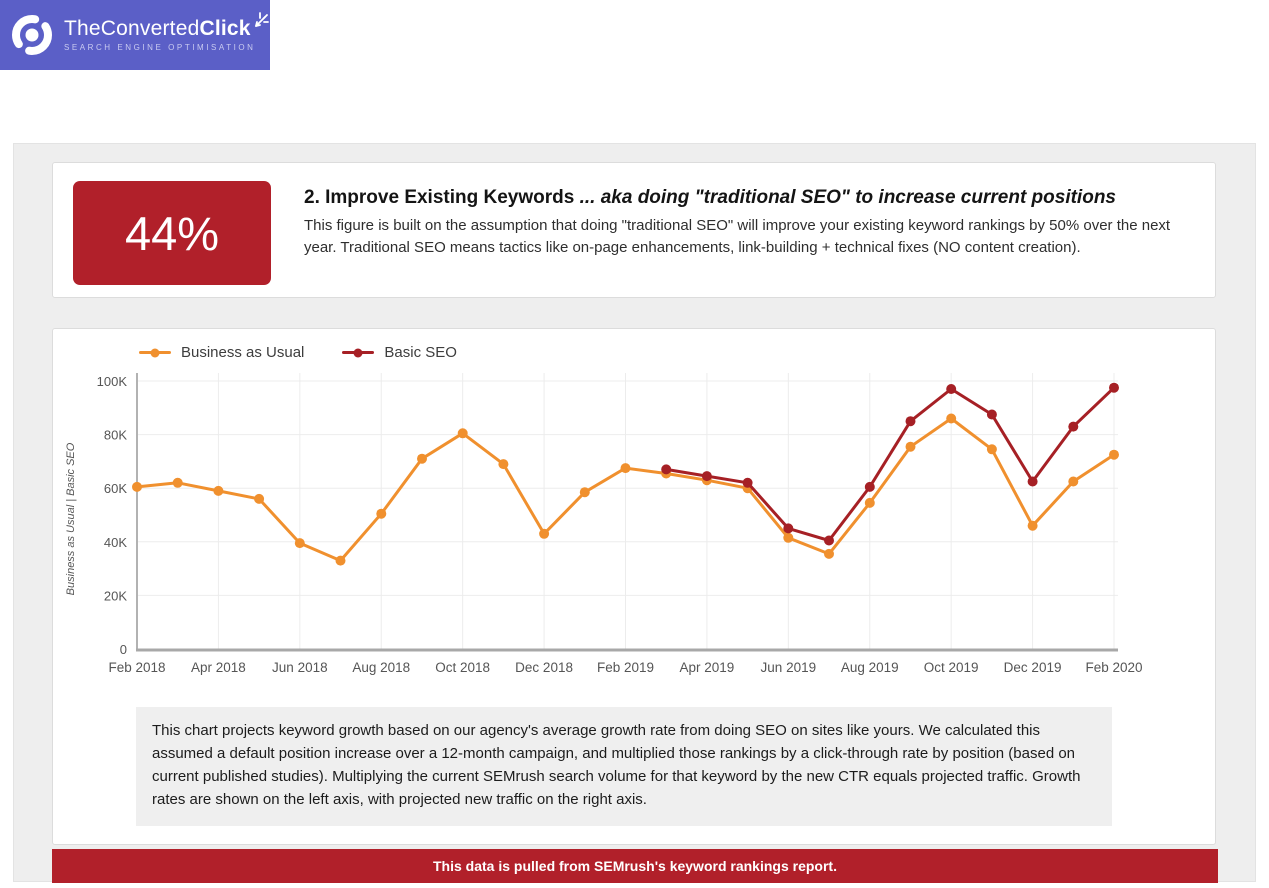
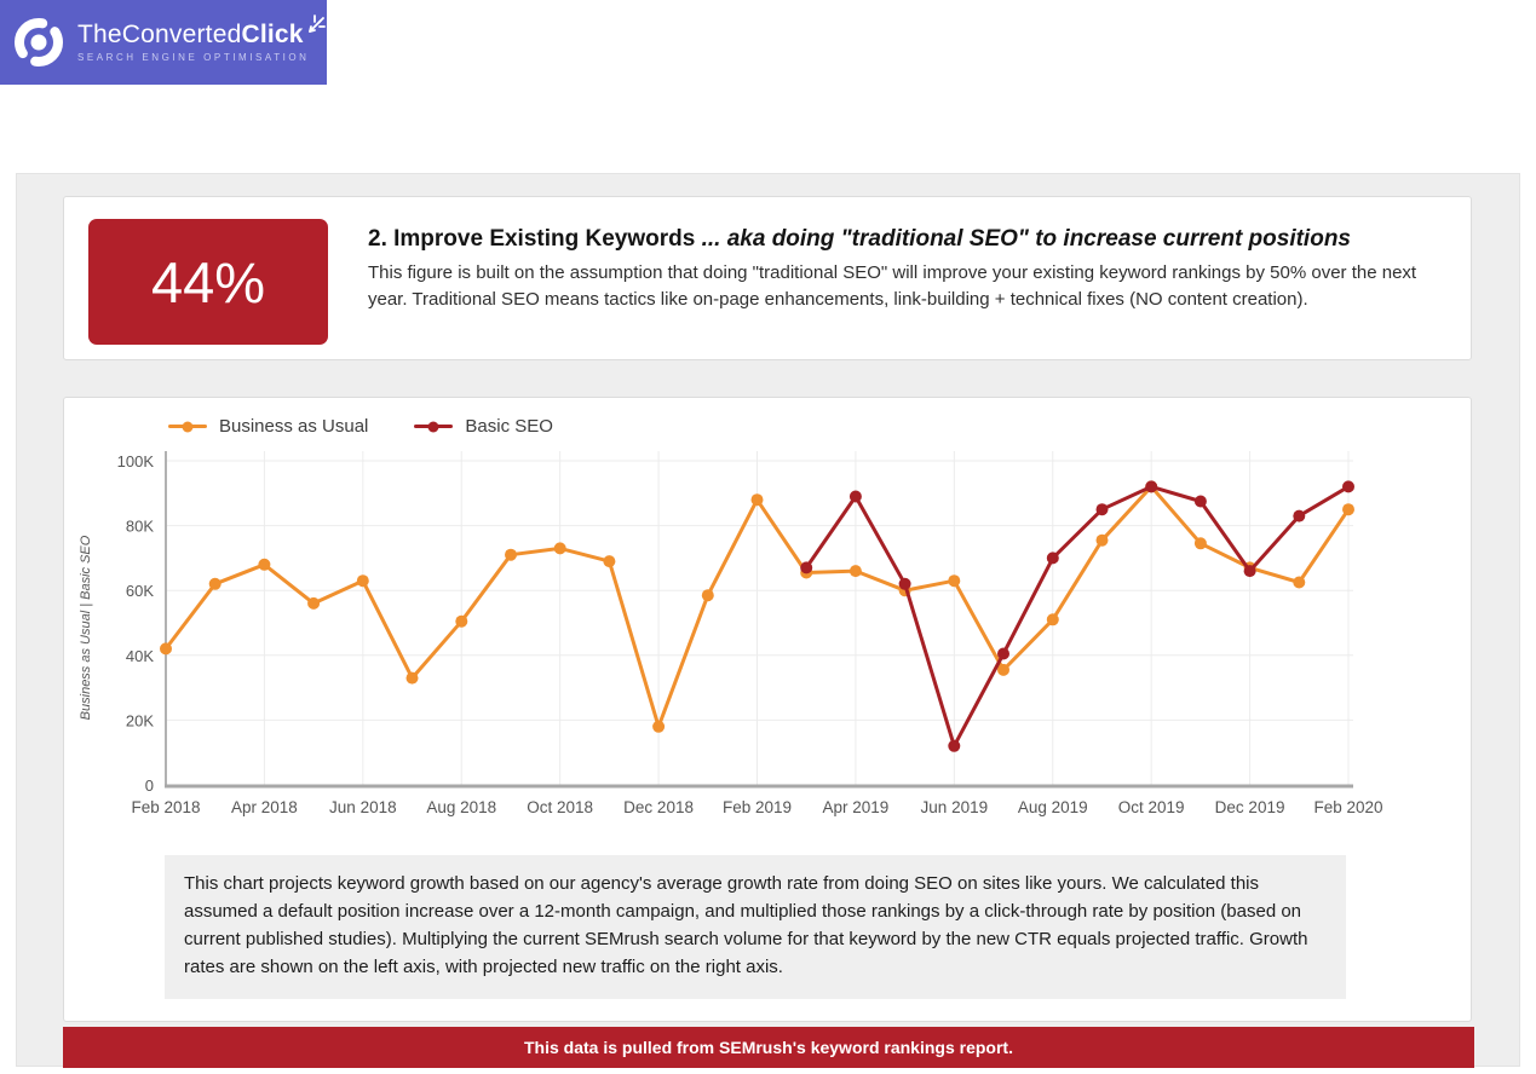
Business as Usual/Feb 2018: 60K -> 42K
Business as Usual/Apr 2018: 59K -> 68K
Business as Usual/Jun 2018: 40K -> 63K
Business as Usual/Oct 2018: 80K -> 73K
Business as Usual/Dec 2018: 43K -> 18K
Business as Usual/Feb 2019: 68K -> 88K
Business as Usual/Apr 2019: 63K -> 66K
Basic SEO/Apr 2019: 64K -> 89K
Business as Usual/Jun 2019: 42K -> 63K
Basic SEO/Jun 2019: 45K -> 12K
Business as Usual/Aug 2019: 54K -> 51K
Basic SEO/Aug 2019: 60K -> 70K
Business as Usual/Oct 2019: 86K -> 92K
Basic SEO/Oct 2019: 97K -> 92K
Business as Usual/Dec 2019: 46K -> 67K
Basic SEO/Dec 2019: 62K -> 66K
Business as Usual/Feb 2020: 72K -> 85K
Basic SEO/Feb 2020: 98K -> 92K
